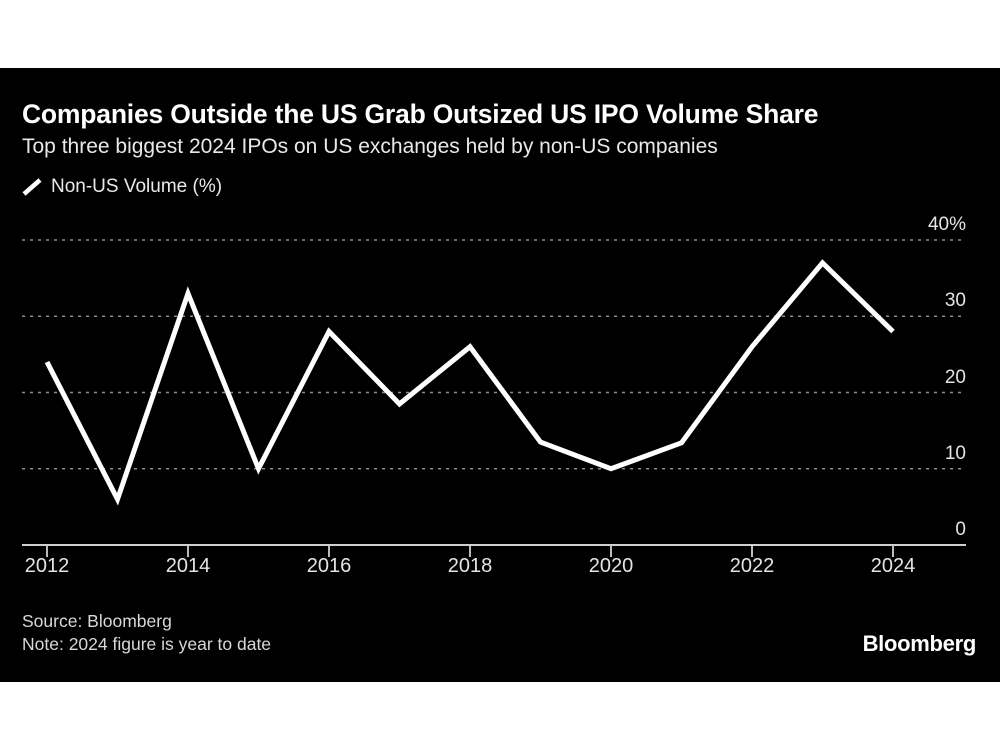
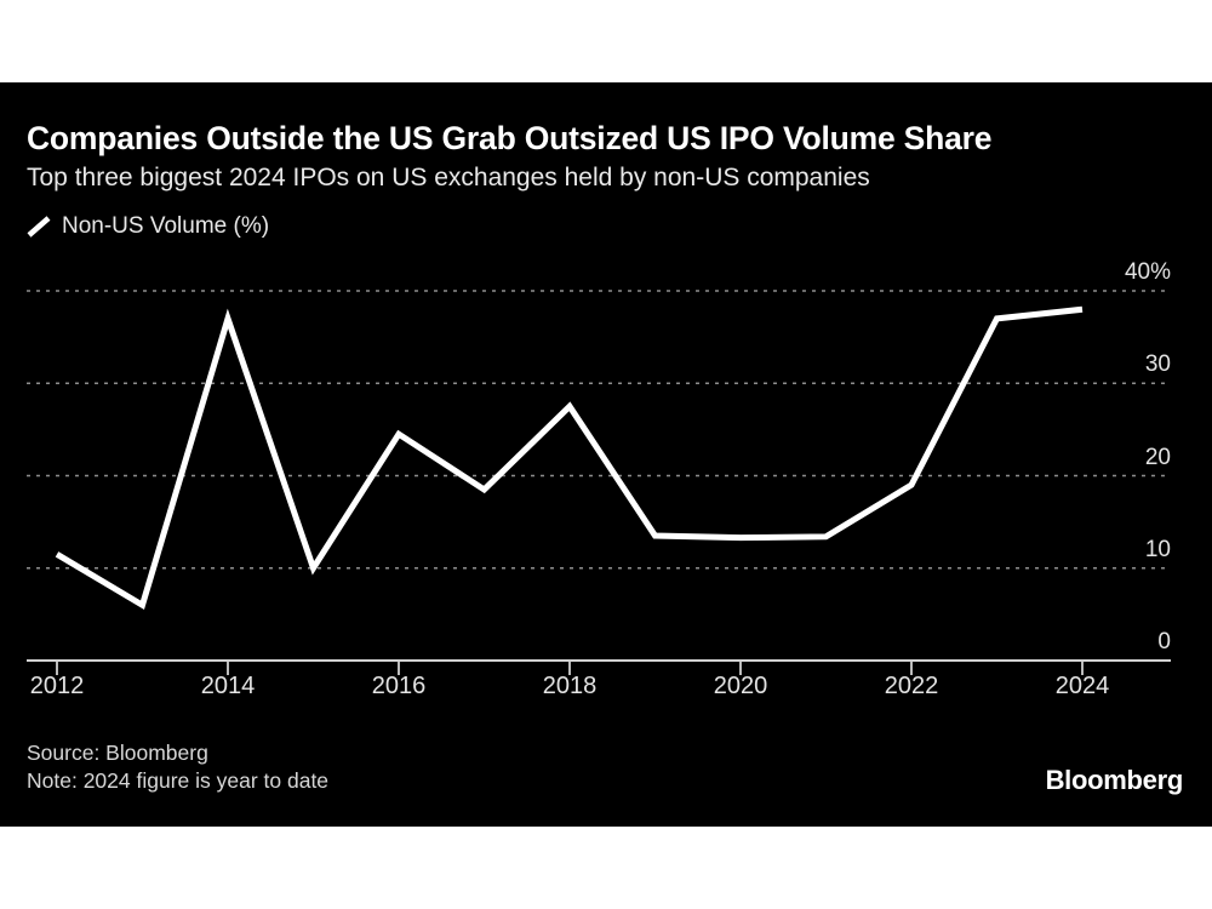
2012: 24% -> 12%
2014: 33% -> 37%
2016: 28% -> 24%
2018: 26% -> 28%
2020: 10% -> 13%
2022: 26% -> 19%
2024: 28% -> 38%
